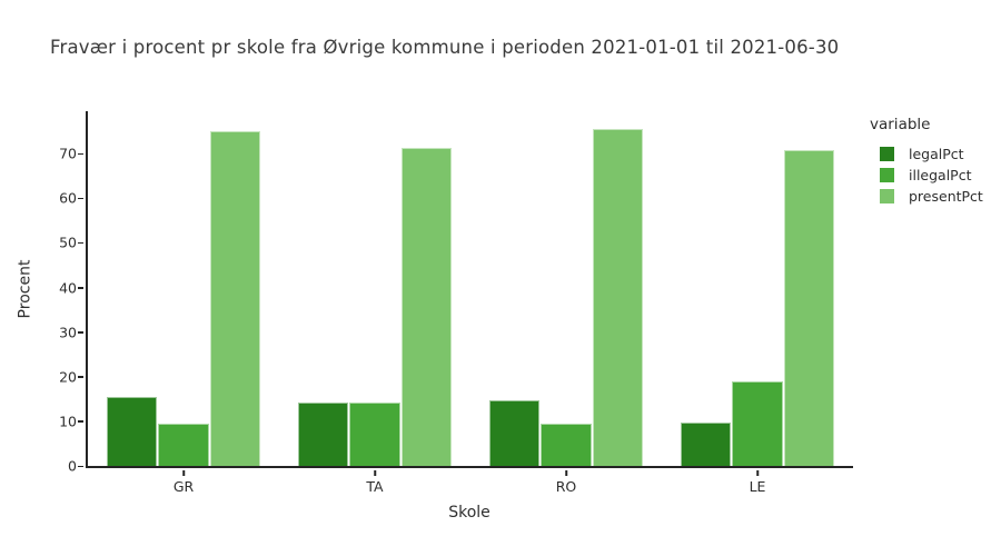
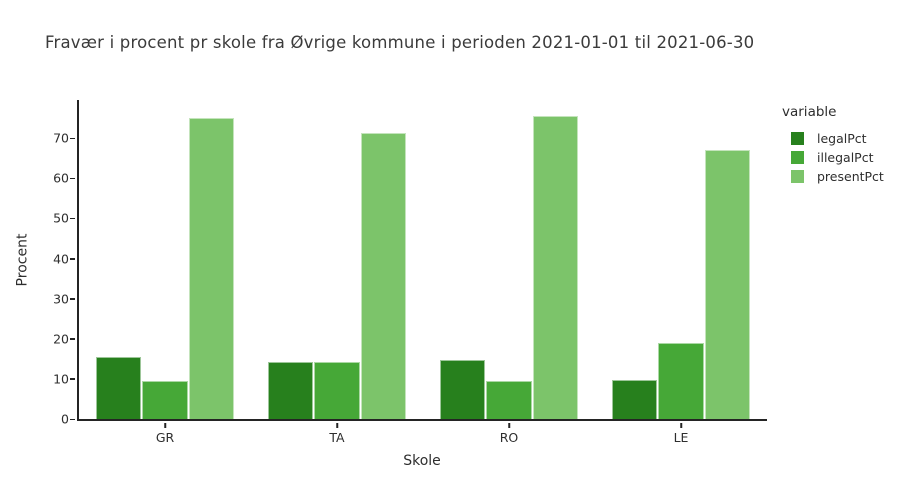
presentPct/LE: 71 -> 67
